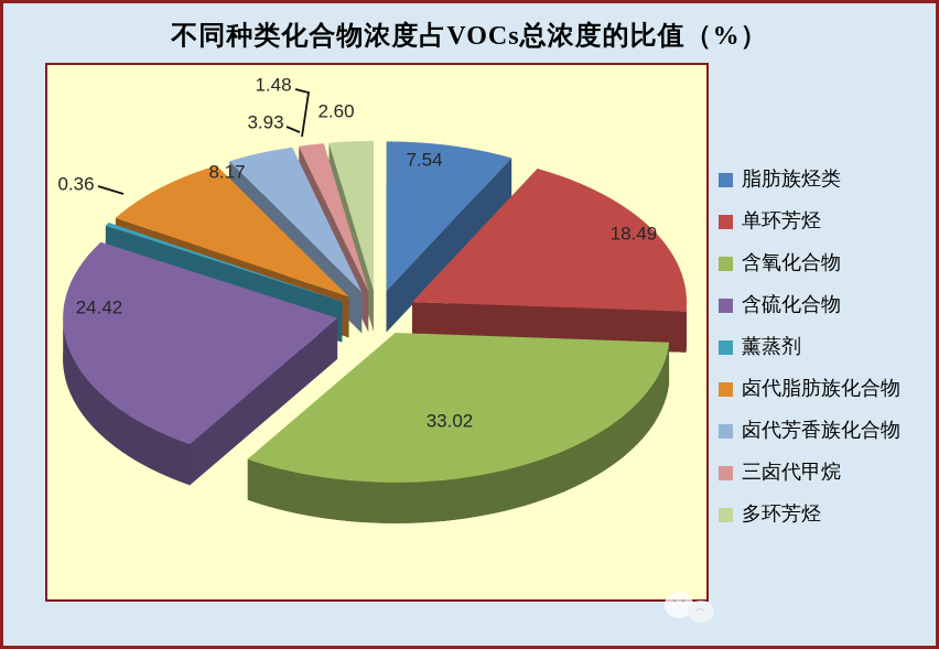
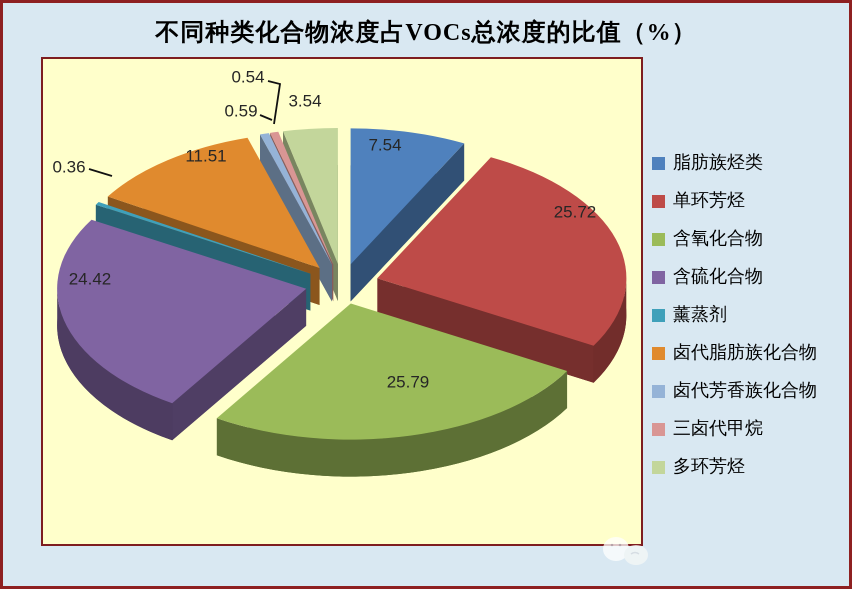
单环芳烃: 18.49 -> 25.72
含氧化合物: 33.02 -> 25.79
卤代脂肪族化合物: 8.17 -> 11.51
卤代芳香族化合物: 3.93 -> 0.59
三卤代甲烷: 1.48 -> 0.54
多环芳烃: 2.60 -> 3.54
